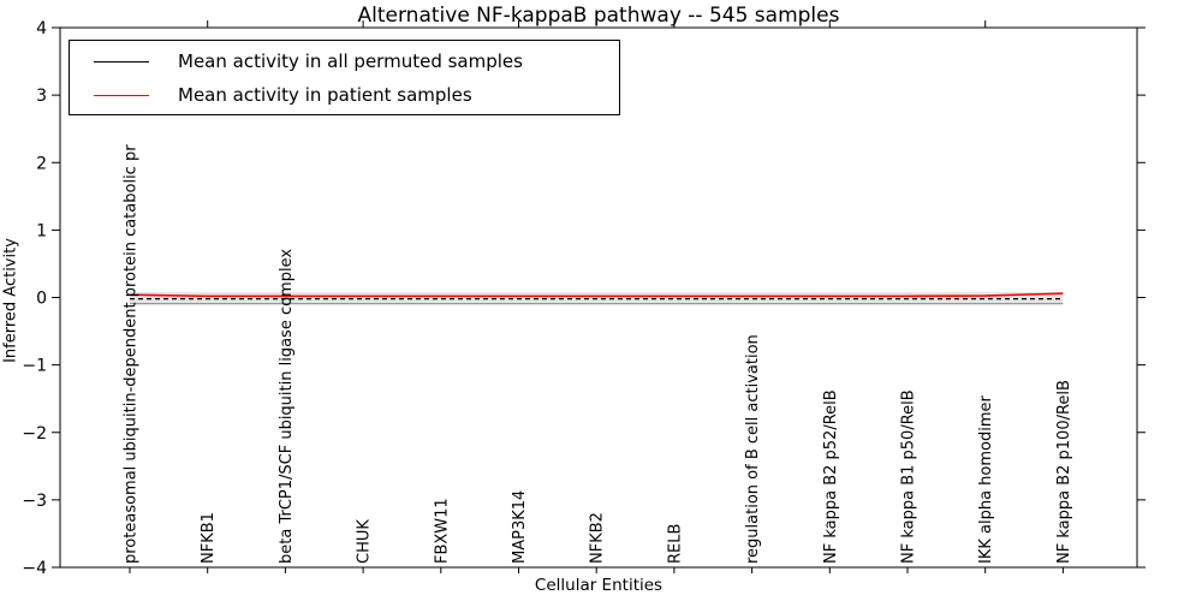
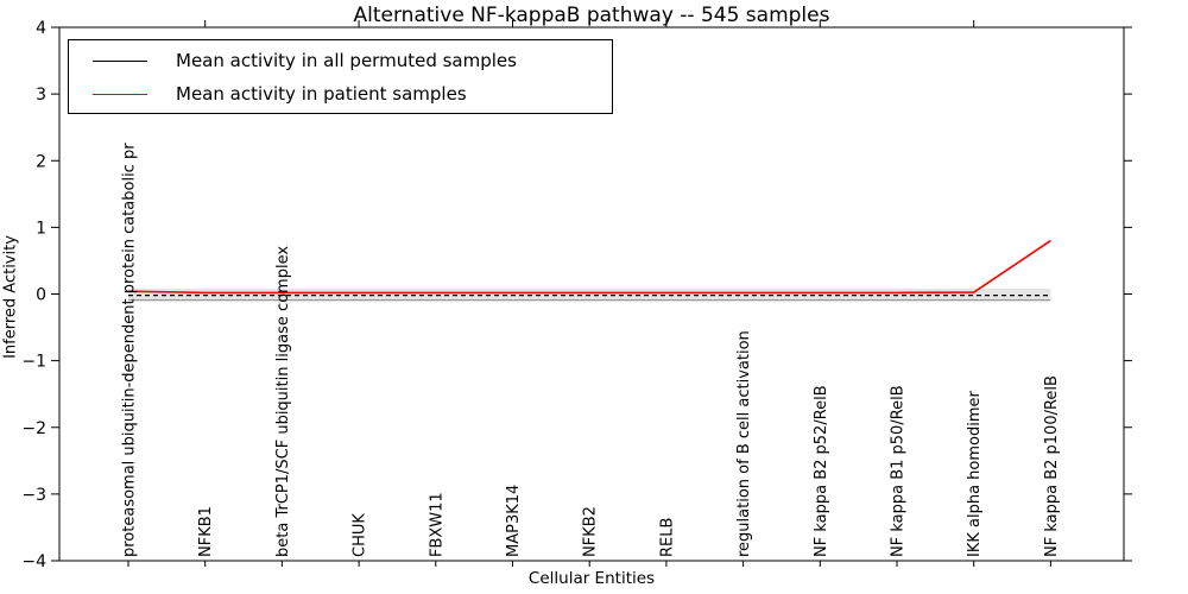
Mean activity in patient samples/NF kappa B2 p100/RelB: 0.1 -> 0.8
